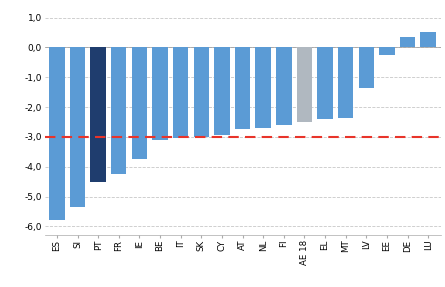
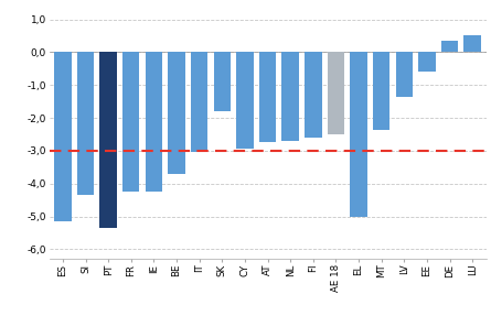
ES: -5,80 -> -5,15
SI: -5,35 -> -4,35
PT: -4,50 -> -5,35
IE: -3,75 -> -4,25
BE: -3,10 -> -3,70
SK: -3,00 -> -1,80
EL: -2,40 -> -5,00
EE: -0,25 -> -0,60
